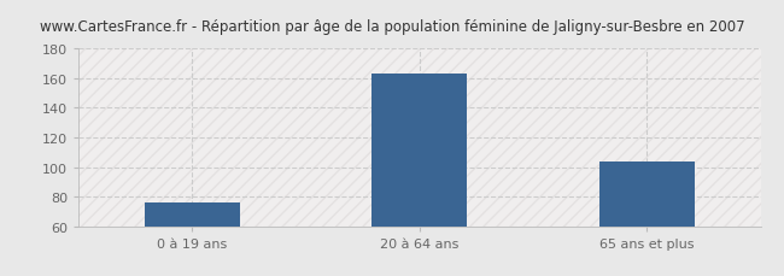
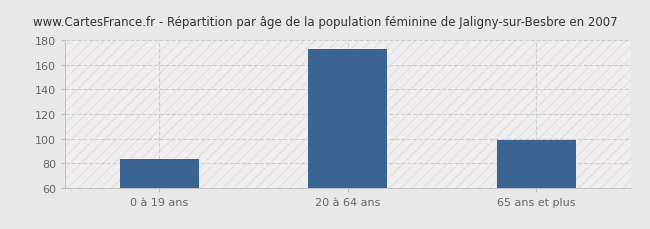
0 à 19 ans: 76 -> 83
20 à 64 ans: 163 -> 173
65 ans et plus: 104 -> 99
